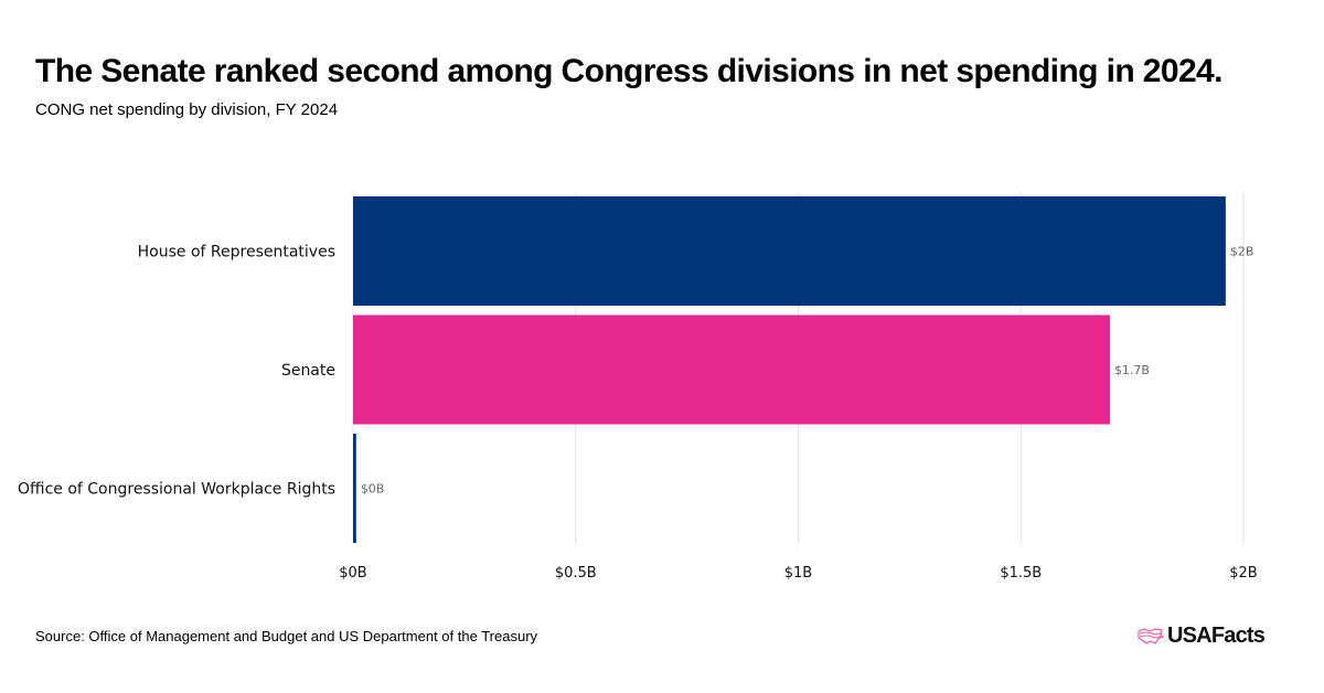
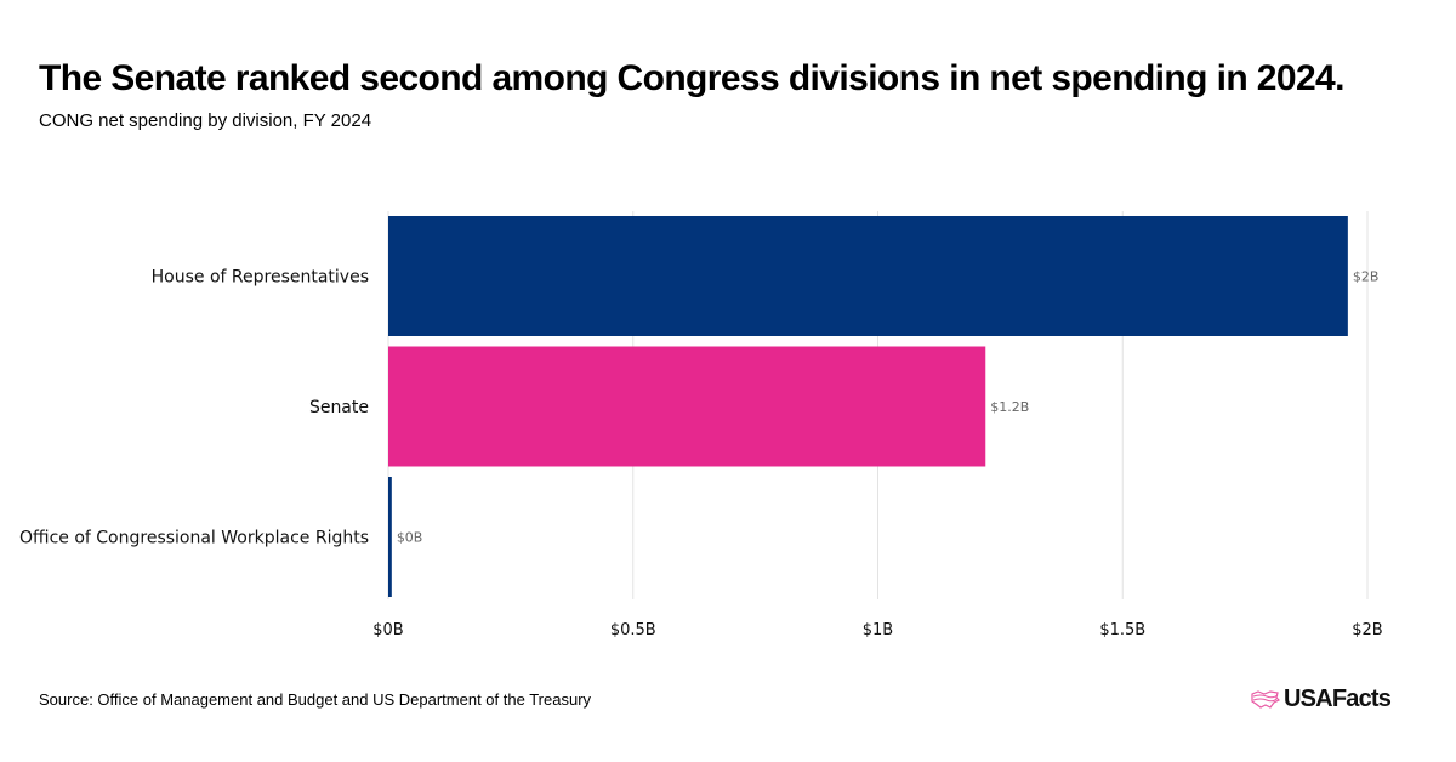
Senate: $1.7B -> $1.2B
